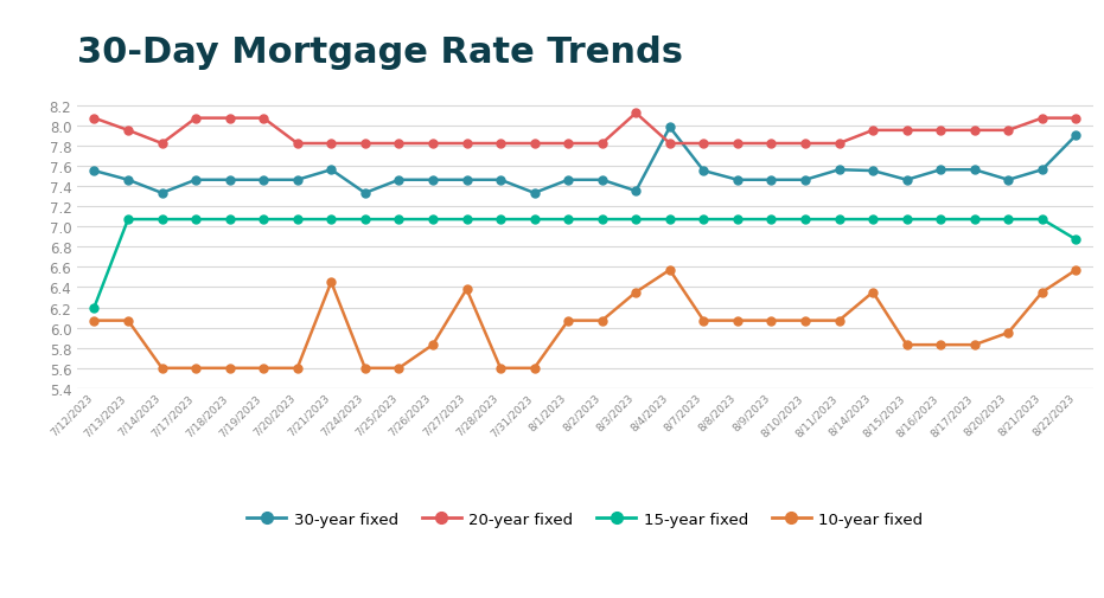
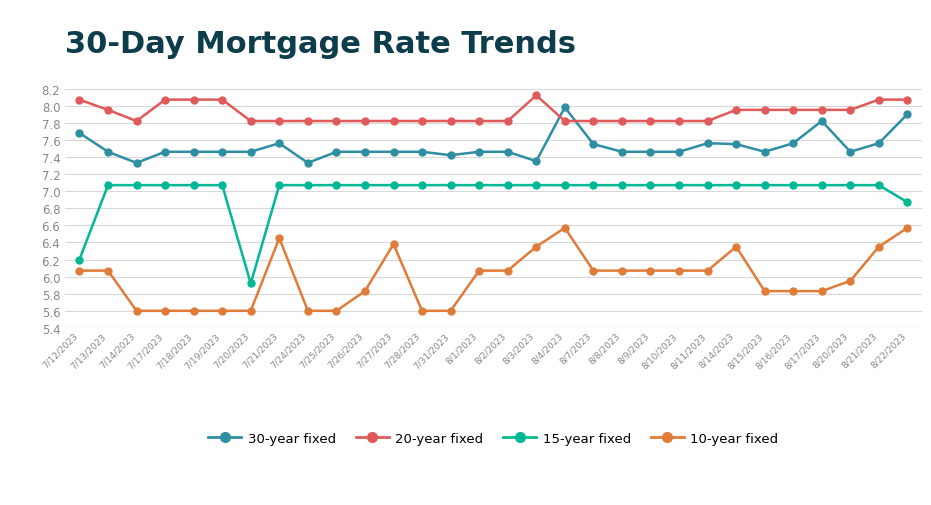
30-year fixed/7/12/2023: 7.55 -> 7.68
15-year fixed/7/20/2023: 7.07 -> 5.92
30-year fixed/7/31/2023: 7.33 -> 7.42
30-year fixed/8/17/2023: 7.56 -> 7.82
